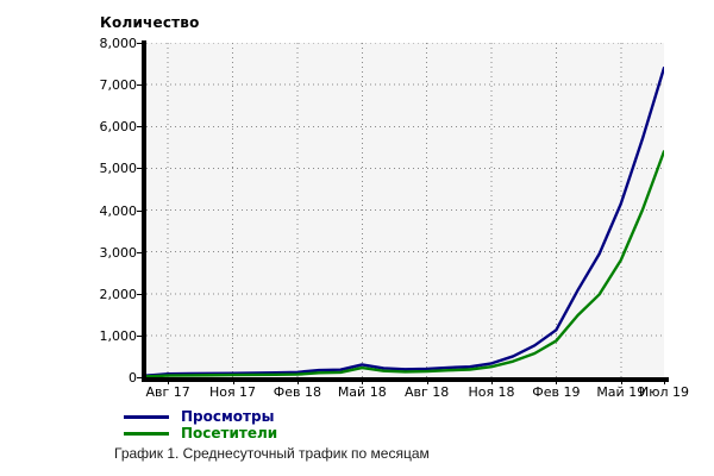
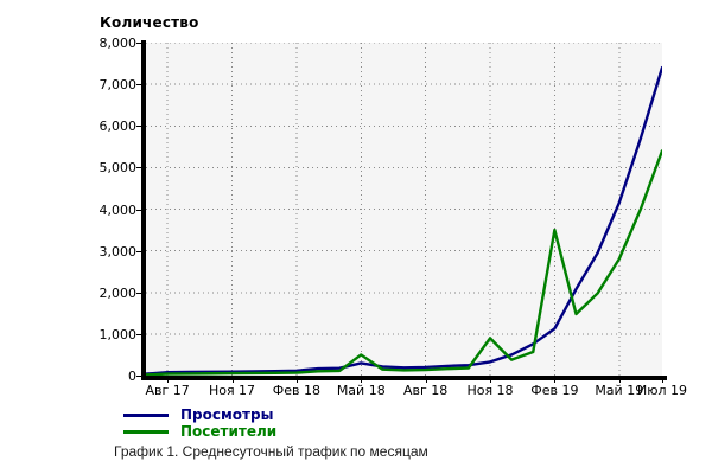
Посетители/Май 18: 200 -> 500
Посетители/Ноя 18: 200 -> 900
Посетители/Фев 19: 900 -> 3500
